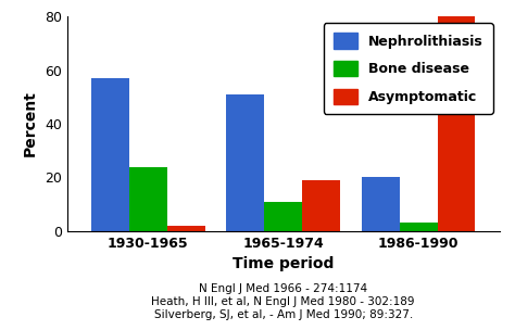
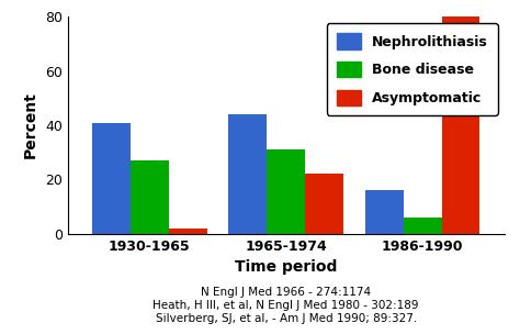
Nephrolithiasis/1930-1965: 57 -> 41
Bone disease/1930-1965: 24 -> 27
Nephrolithiasis/1965-1974: 51 -> 44
Bone disease/1965-1974: 11 -> 31
Asymptomatic/1965-1974: 19 -> 22
Nephrolithiasis/1986-1990: 20 -> 16
Bone disease/1986-1990: 3 -> 6
